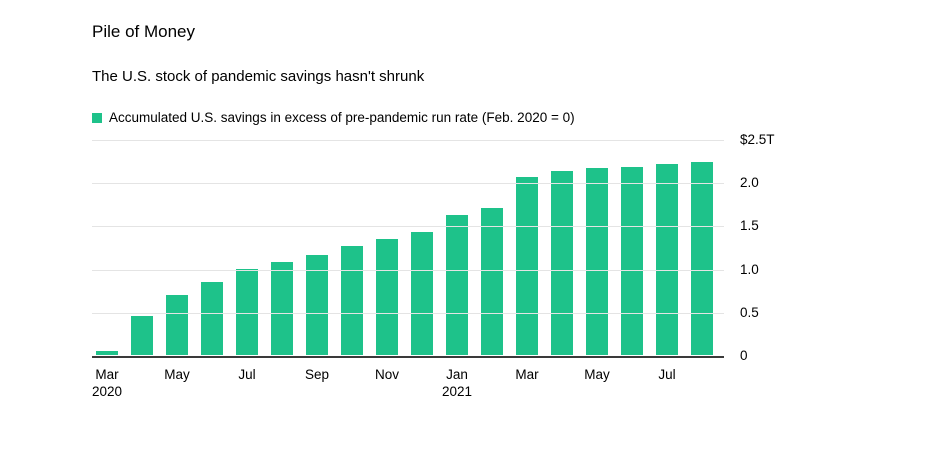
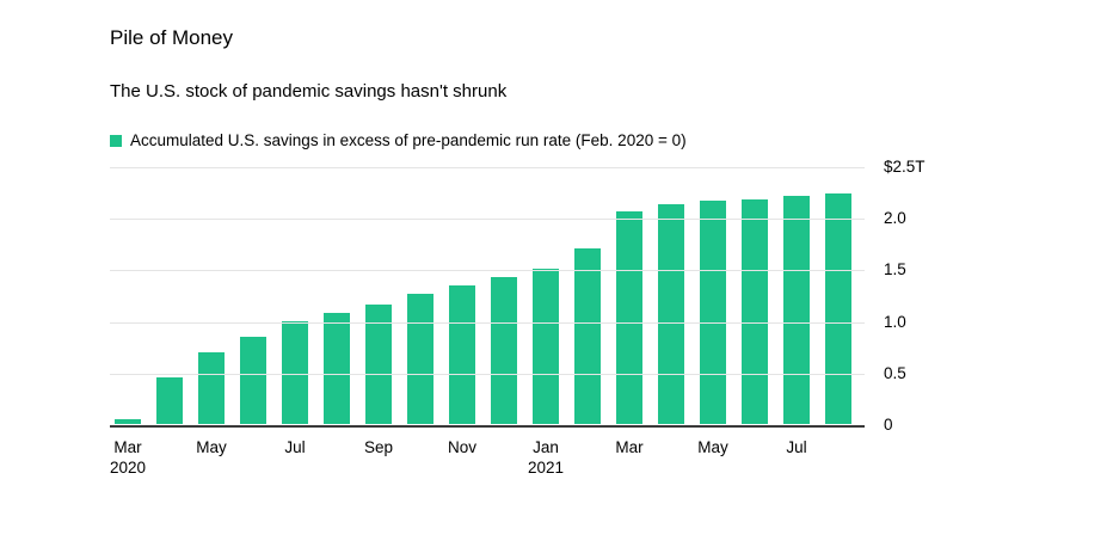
Jan 2021: 1.6 -> 1.5
